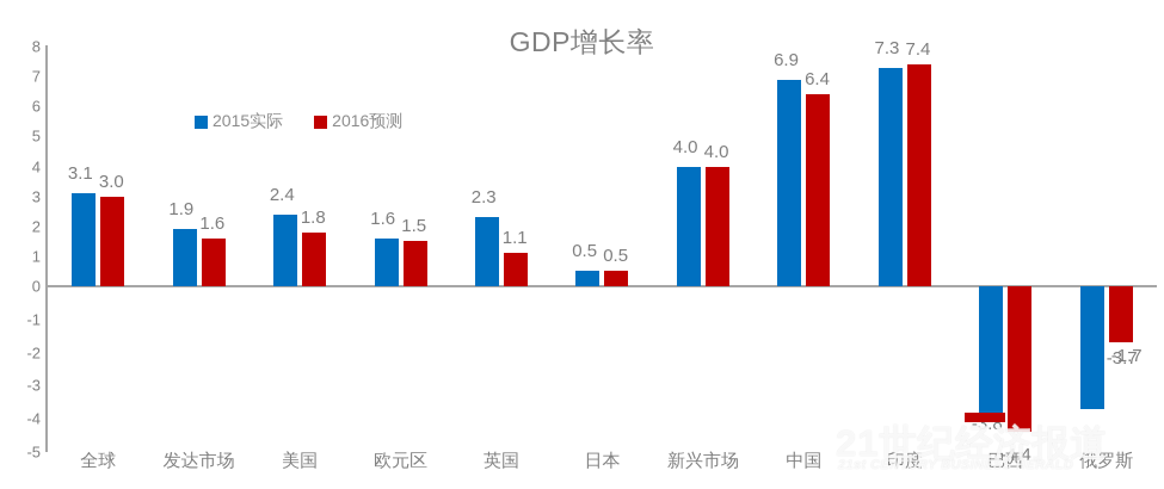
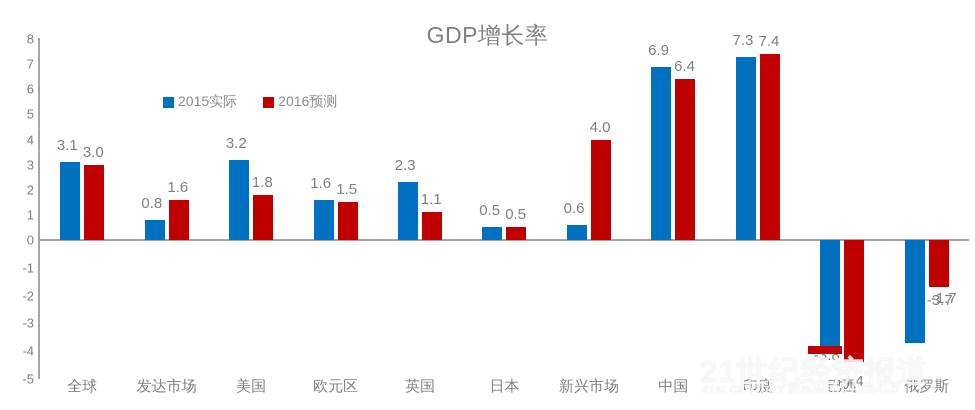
2015实际/发达市场: 1.9 -> 0.8
2015实际/美国: 2.4 -> 3.2
2015实际/新兴市场: 4.0 -> 0.6
